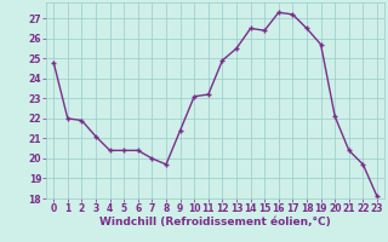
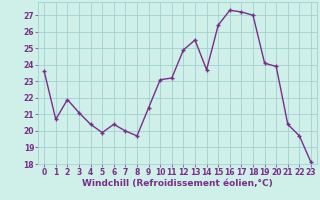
0: 24.8 -> 23.6
1: 22.0 -> 20.7
5: 20.4 -> 19.9
14: 26.5 -> 23.7
18: 26.5 -> 27.0
19: 25.7 -> 24.1
20: 22.1 -> 23.9
